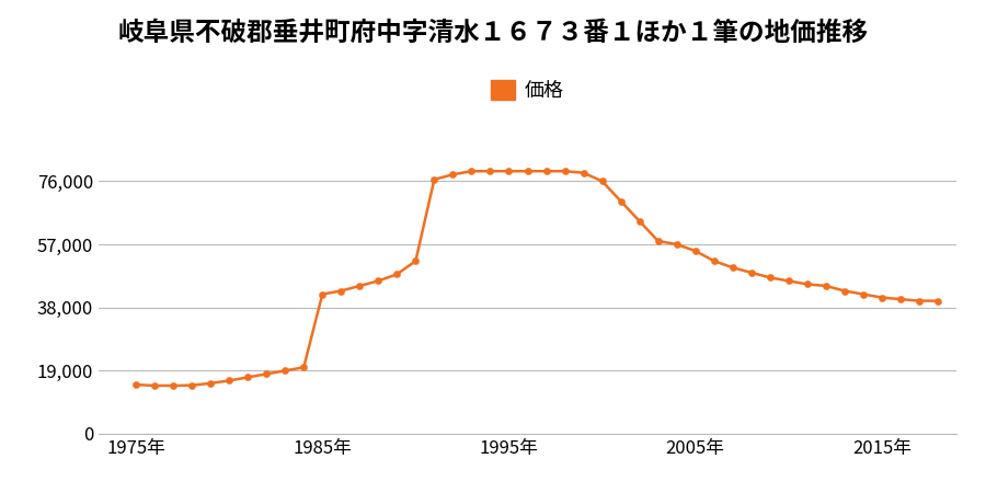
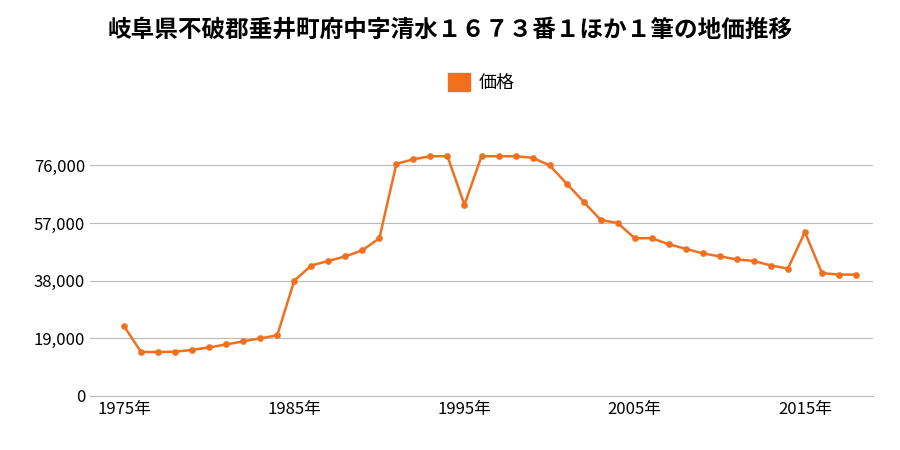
1975年: 14,800 -> 23,000
1985年: 42,000 -> 38,000
1995年: 79,000 -> 63,000
2005年: 55,000 -> 52,000
2015年: 41,000 -> 54,000
